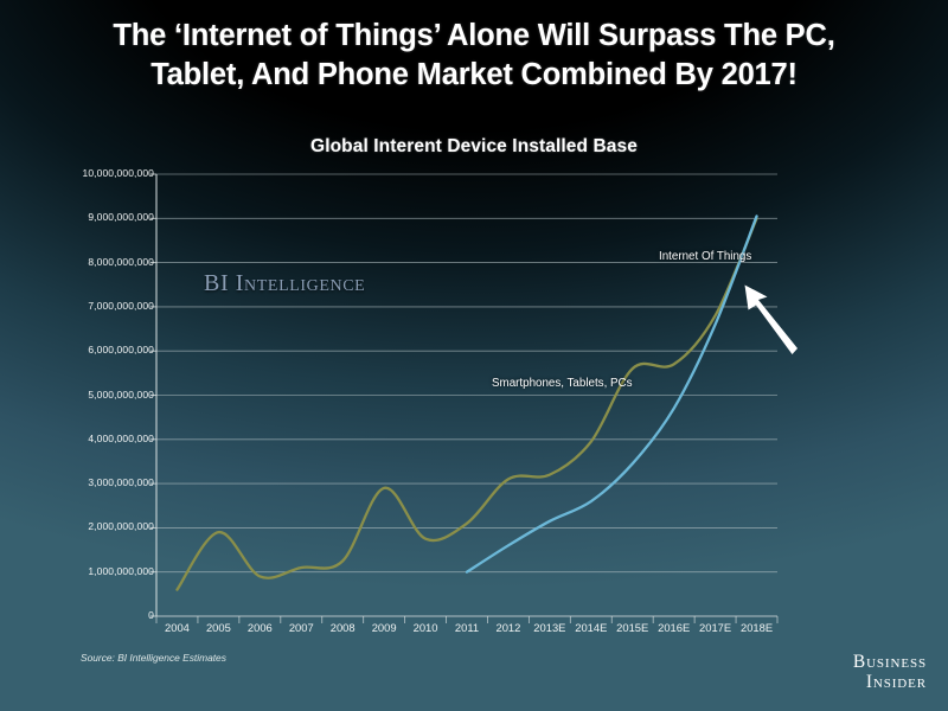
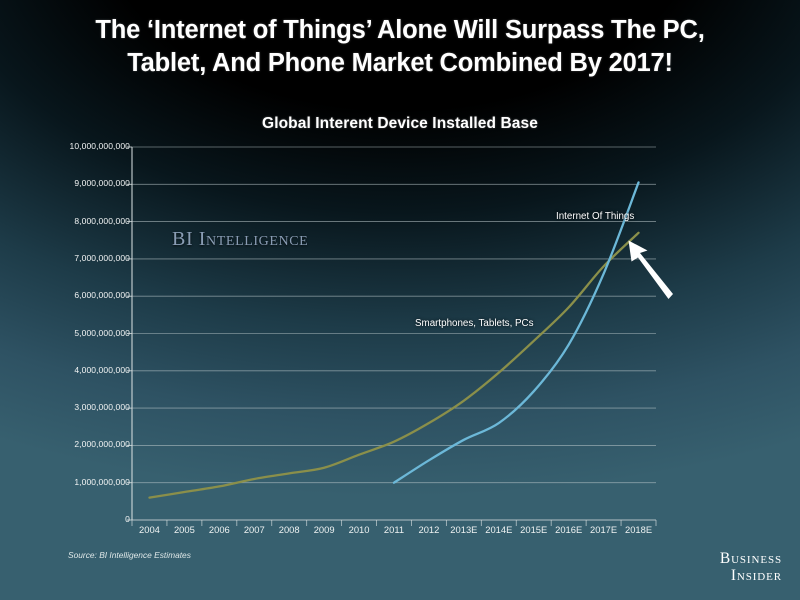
Smartphones, Tablets, PCs/2005: 1900000000 -> 800000000
Smartphones, Tablets, PCs/2009: 2900000000 -> 1400000000
Smartphones, Tablets, PCs/2012: 3100000000 -> 2600000000
Smartphones, Tablets, PCs/2015E: 5600000000 -> 4800000000
Smartphones, Tablets, PCs/2018E: 9000000000 -> 7700000000
